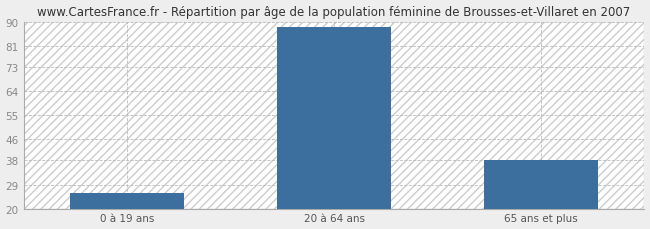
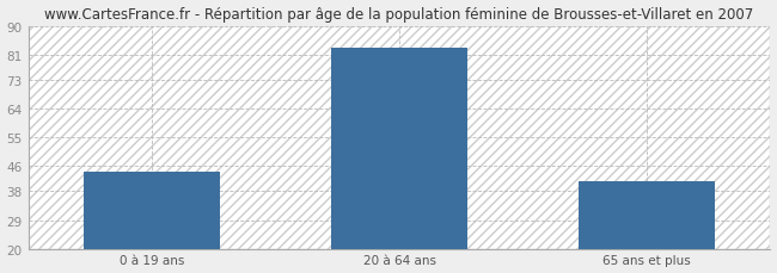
0 à 19 ans: 26 -> 44
20 à 64 ans: 88 -> 83
65 ans et plus: 38 -> 41
